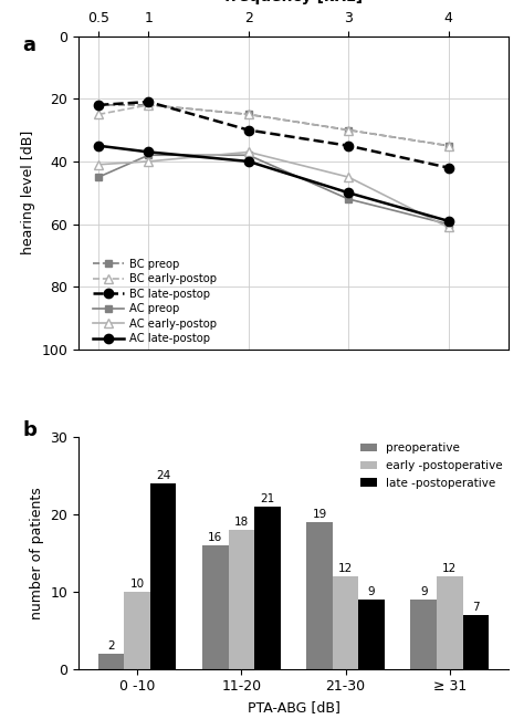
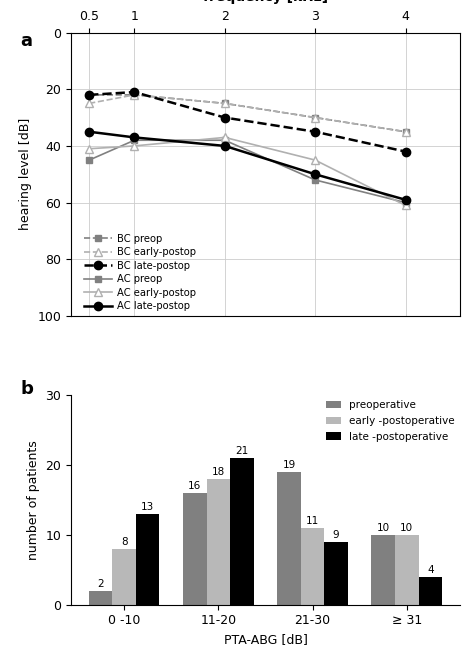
early -postoperative/0 -10: 10 -> 8
late -postoperative/0 -10: 24 -> 13
early -postoperative/21-30: 12 -> 11
preoperative/≥ 31: 9 -> 10
early -postoperative/≥ 31: 12 -> 10
late -postoperative/≥ 31: 7 -> 4
